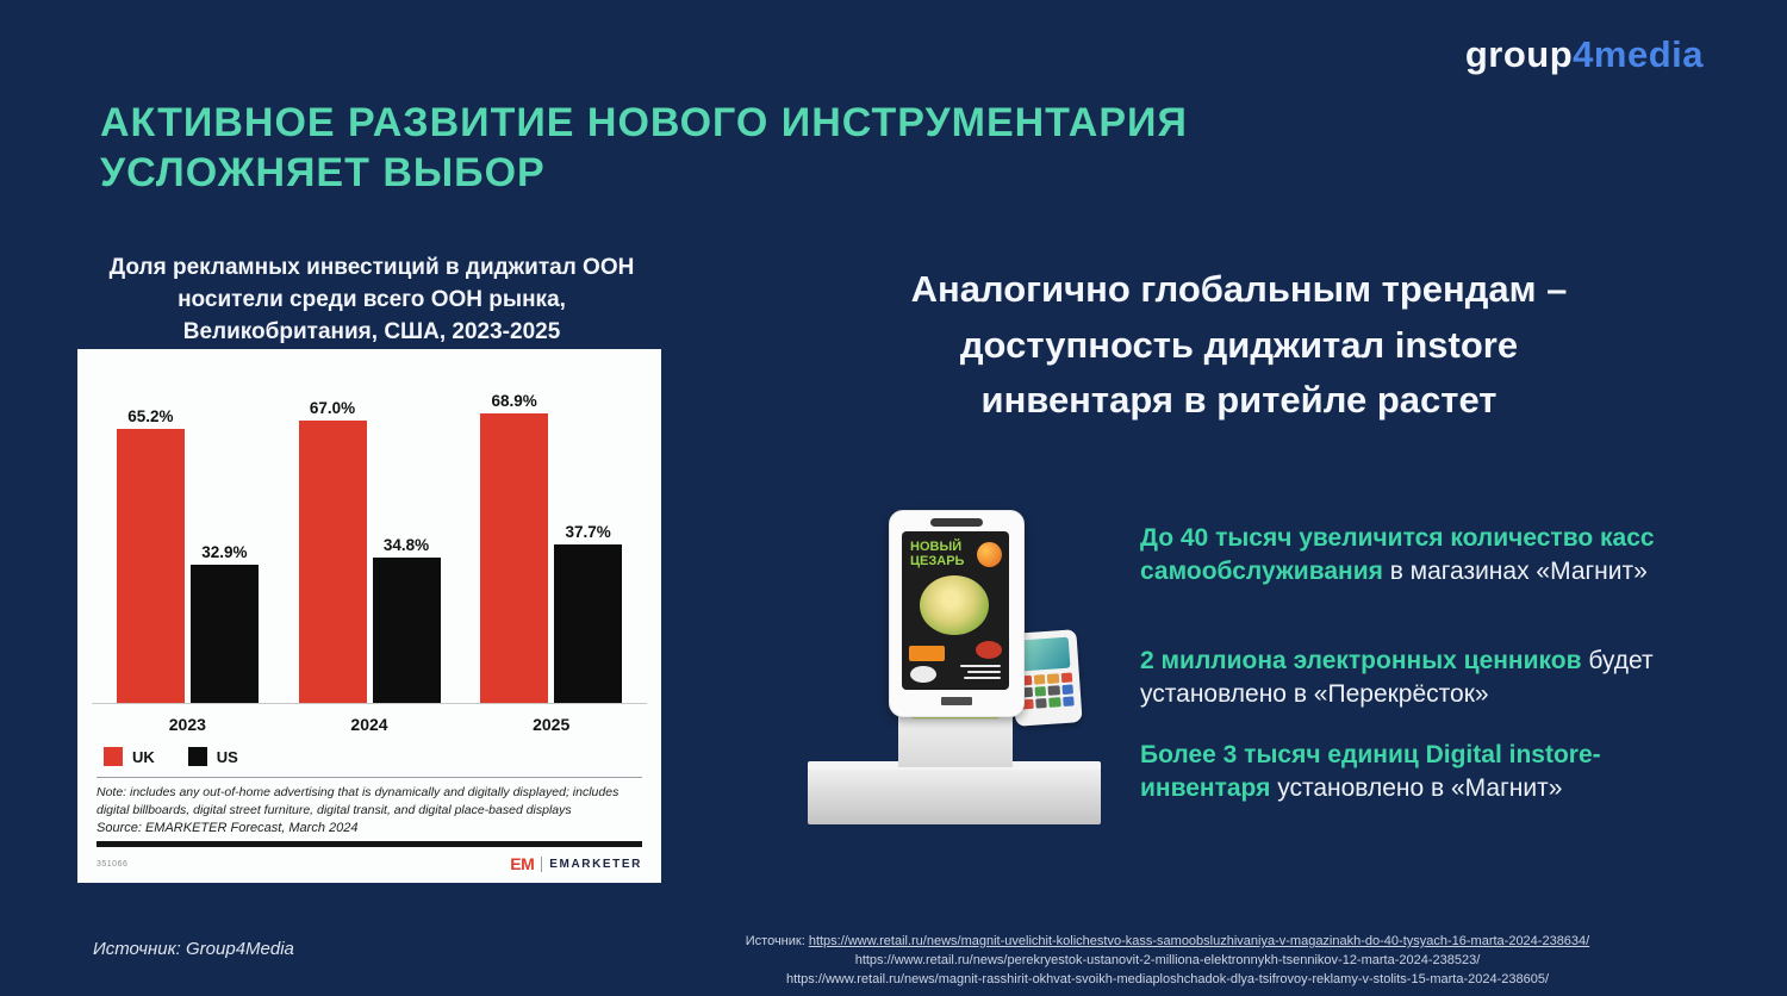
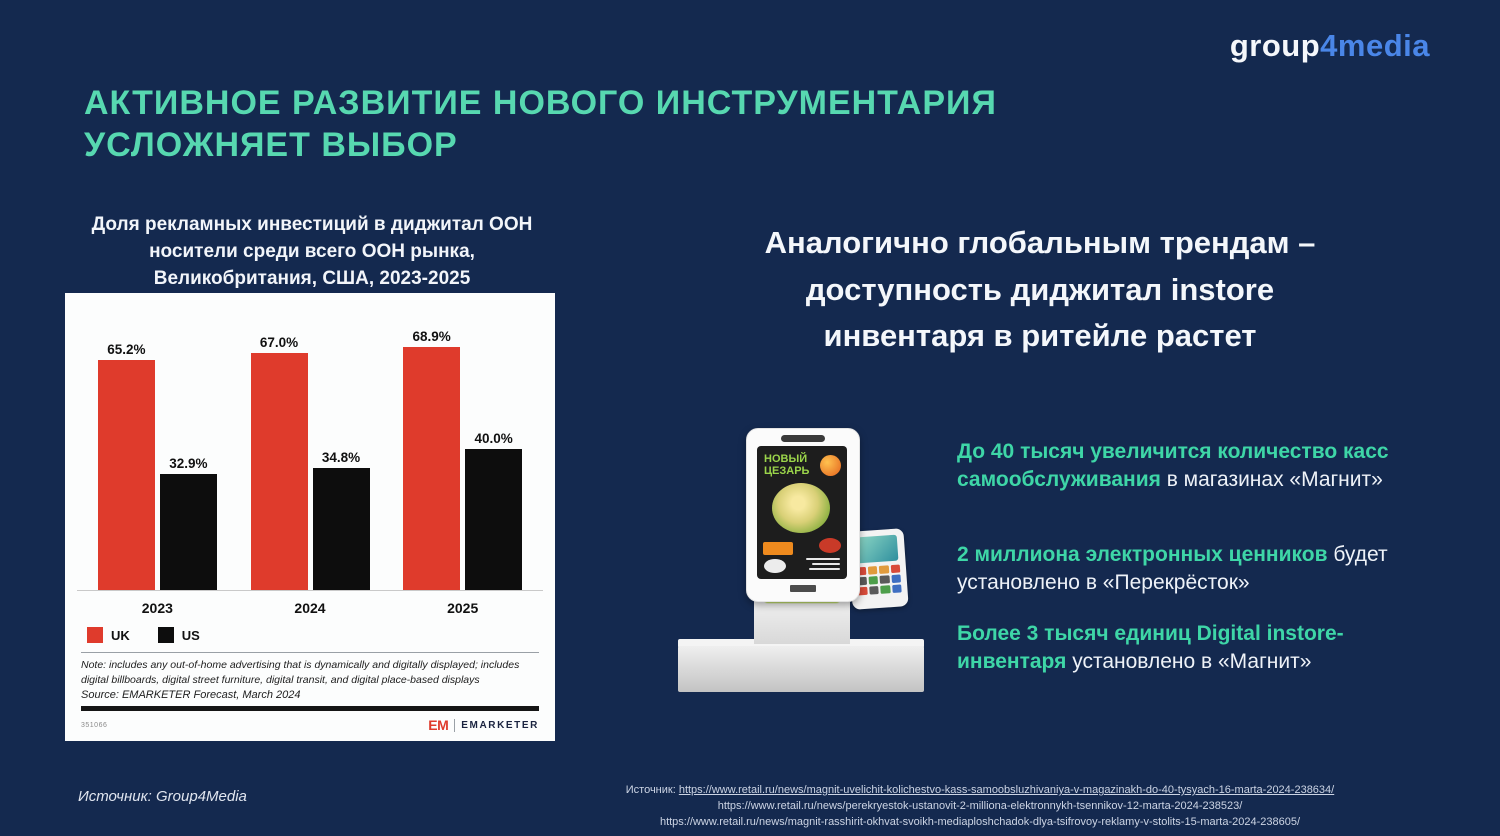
US/2025: 37.7% -> 40.0%
